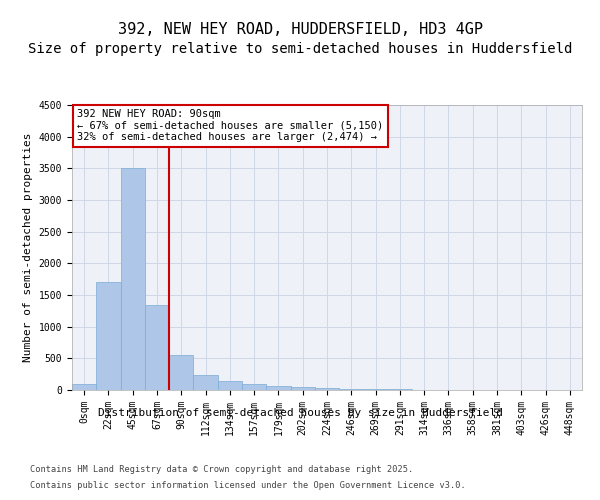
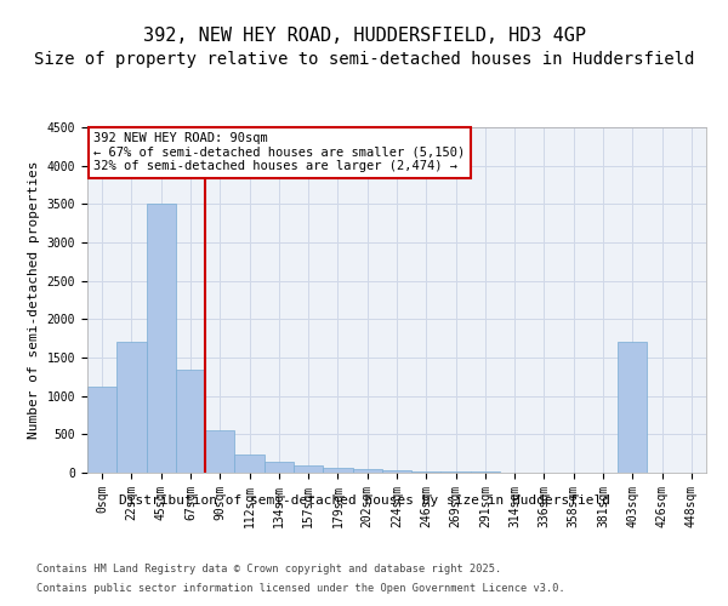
0sqm: 100 -> 1120
403sqm: 0 -> 1700
